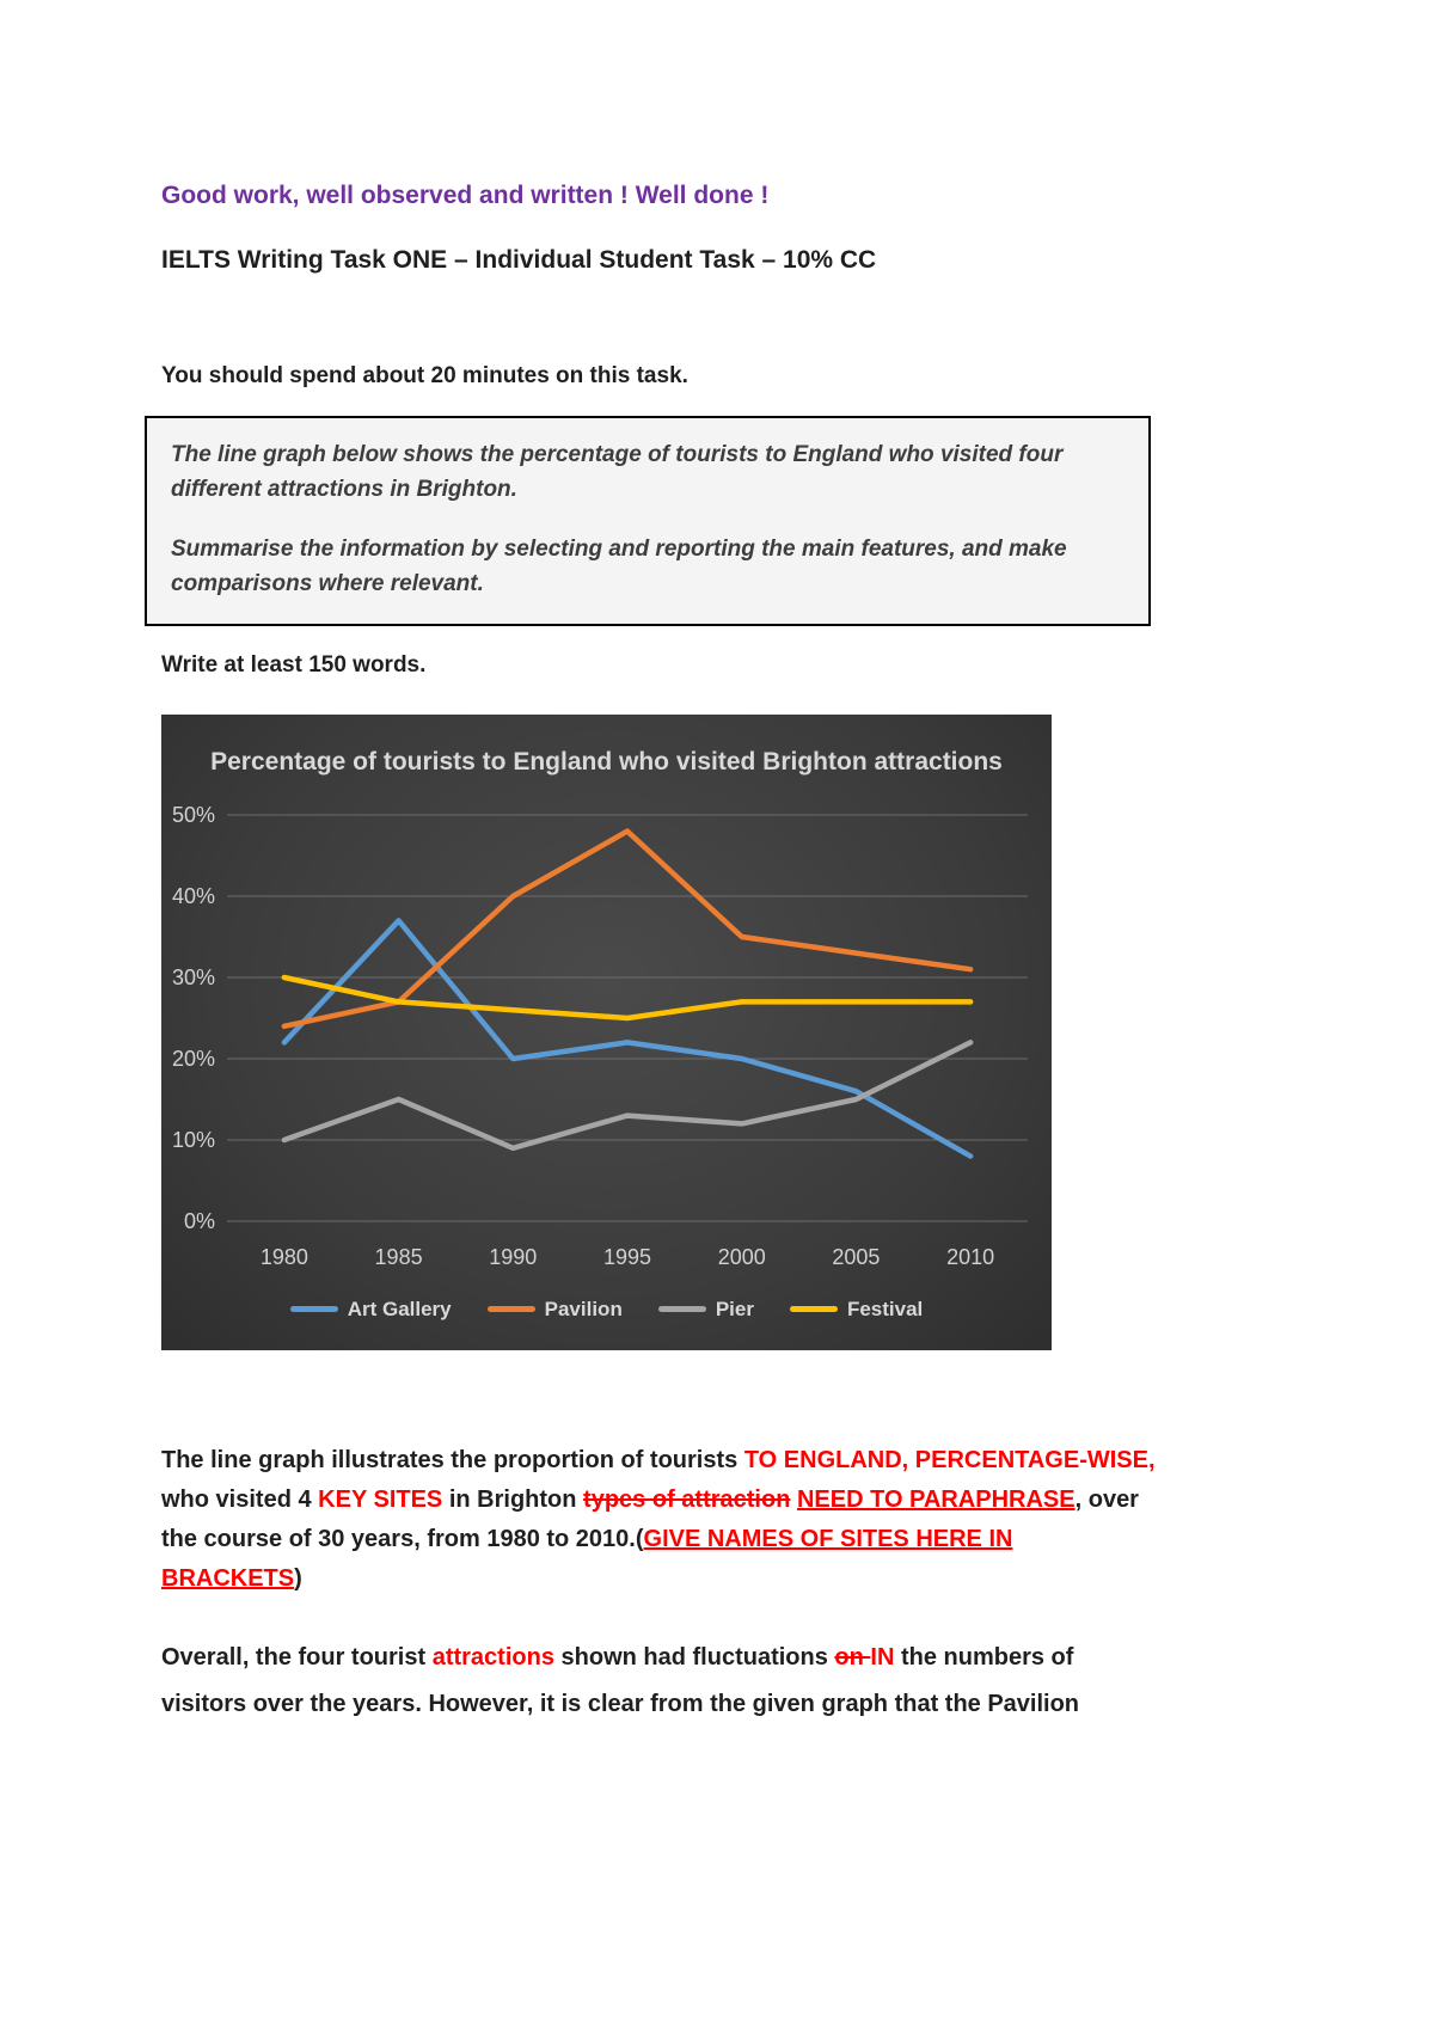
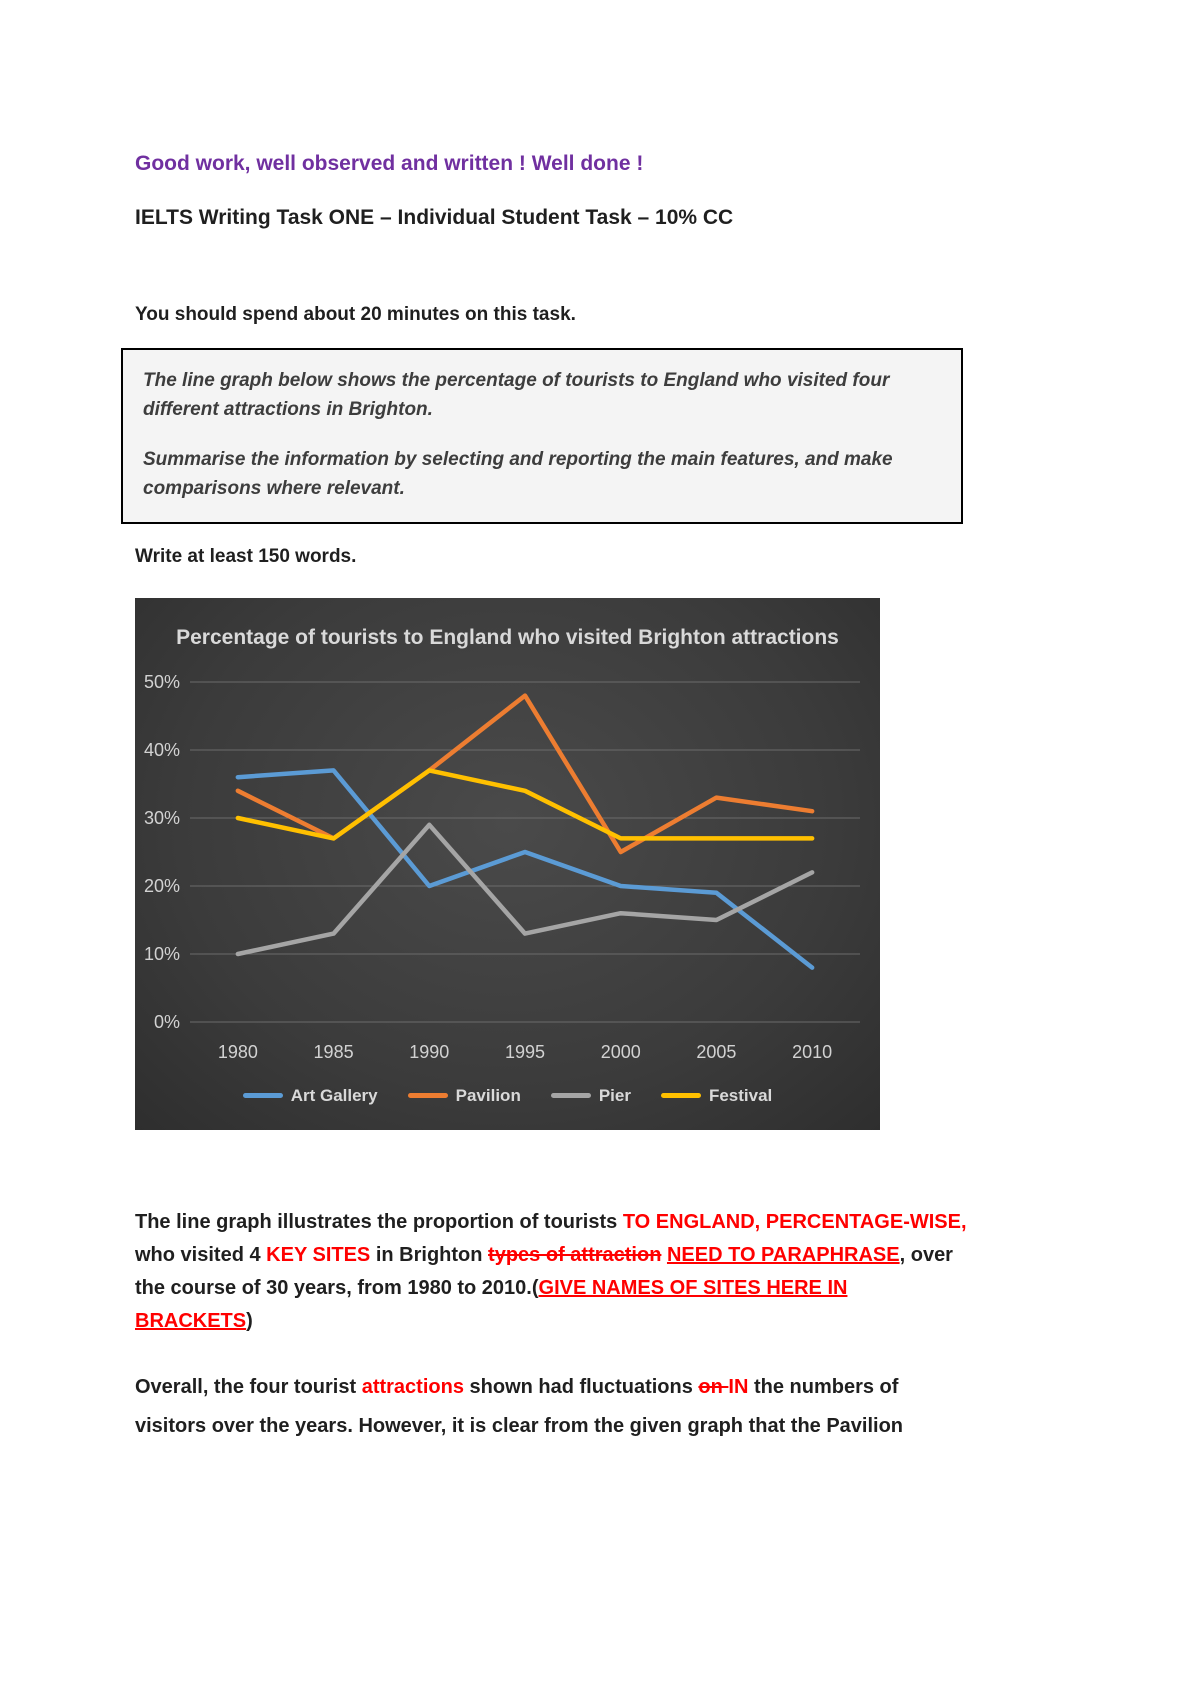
Art Gallery/1980: 22% -> 36%
Pavilion/1980: 24% -> 34%
Pier/1985: 15% -> 13%
Pavilion/1990: 40% -> 37%
Pier/1990: 9% -> 29%
Festival/1990: 26% -> 37%
Art Gallery/1995: 22% -> 25%
Festival/1995: 25% -> 34%
Pavilion/2000: 35% -> 25%
Pier/2000: 12% -> 16%
Art Gallery/2005: 16% -> 19%
